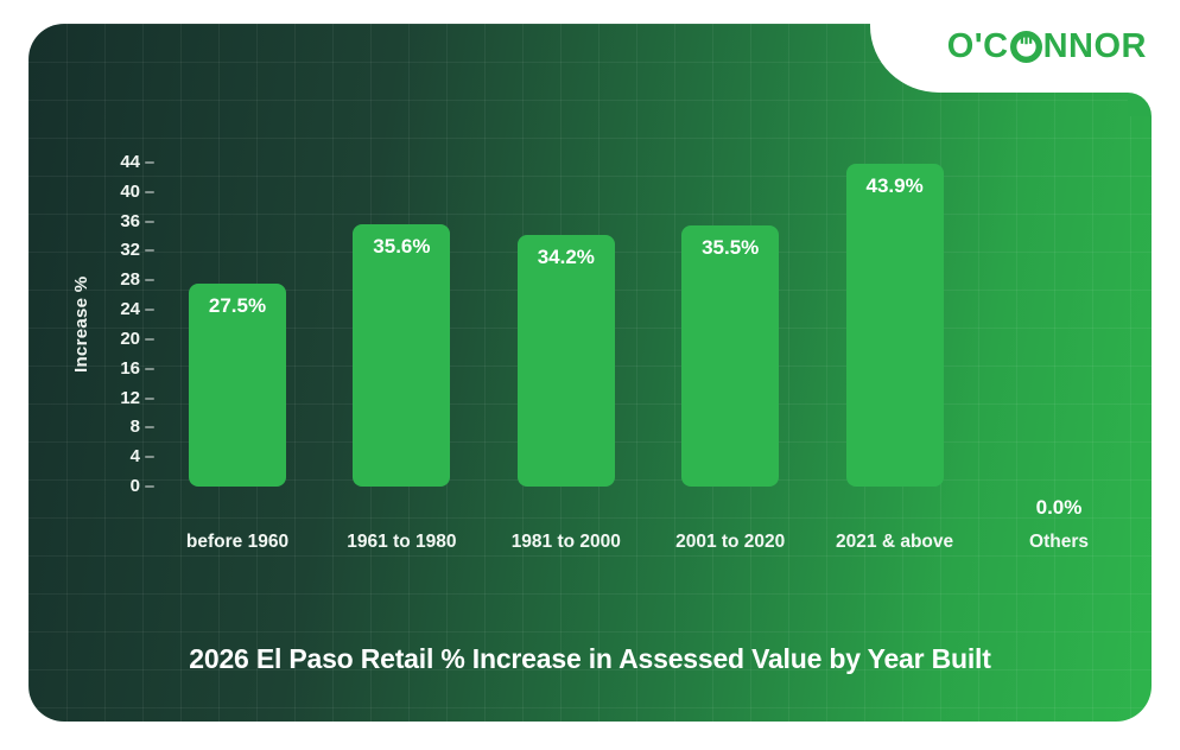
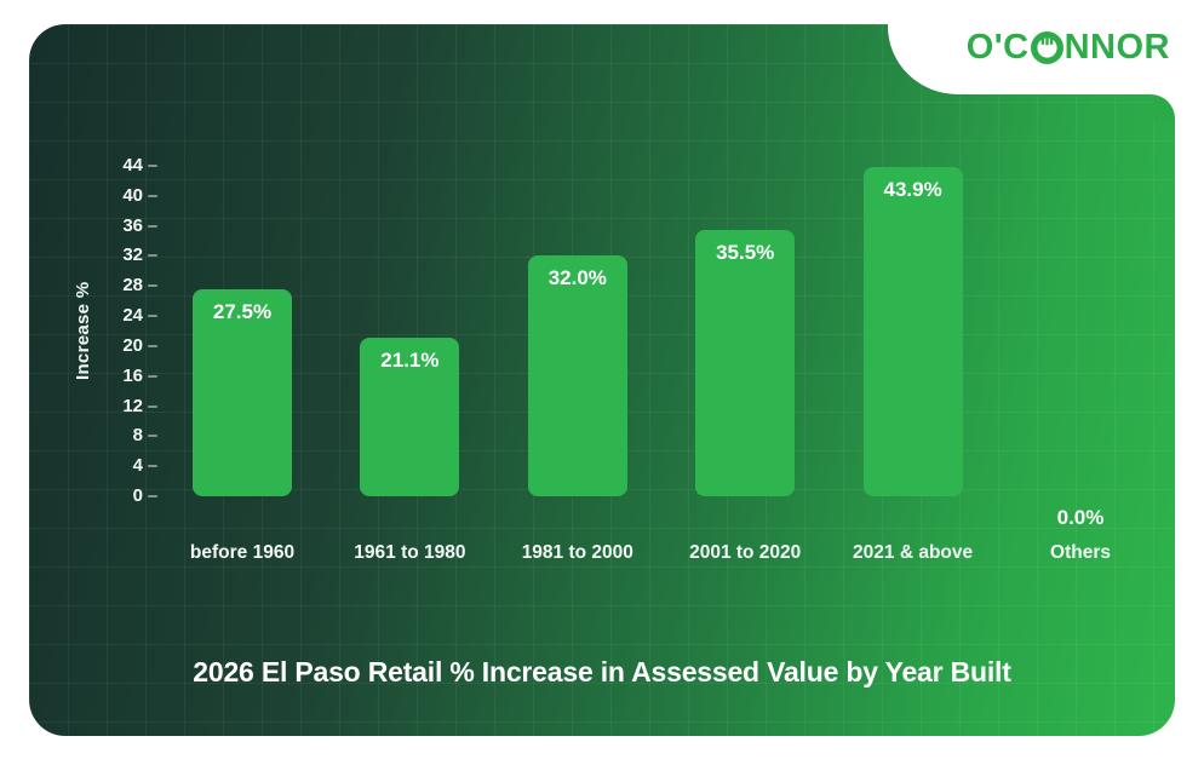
1961 to 1980: 35.6% -> 21.1%
1981 to 2000: 34.2% -> 32.0%
